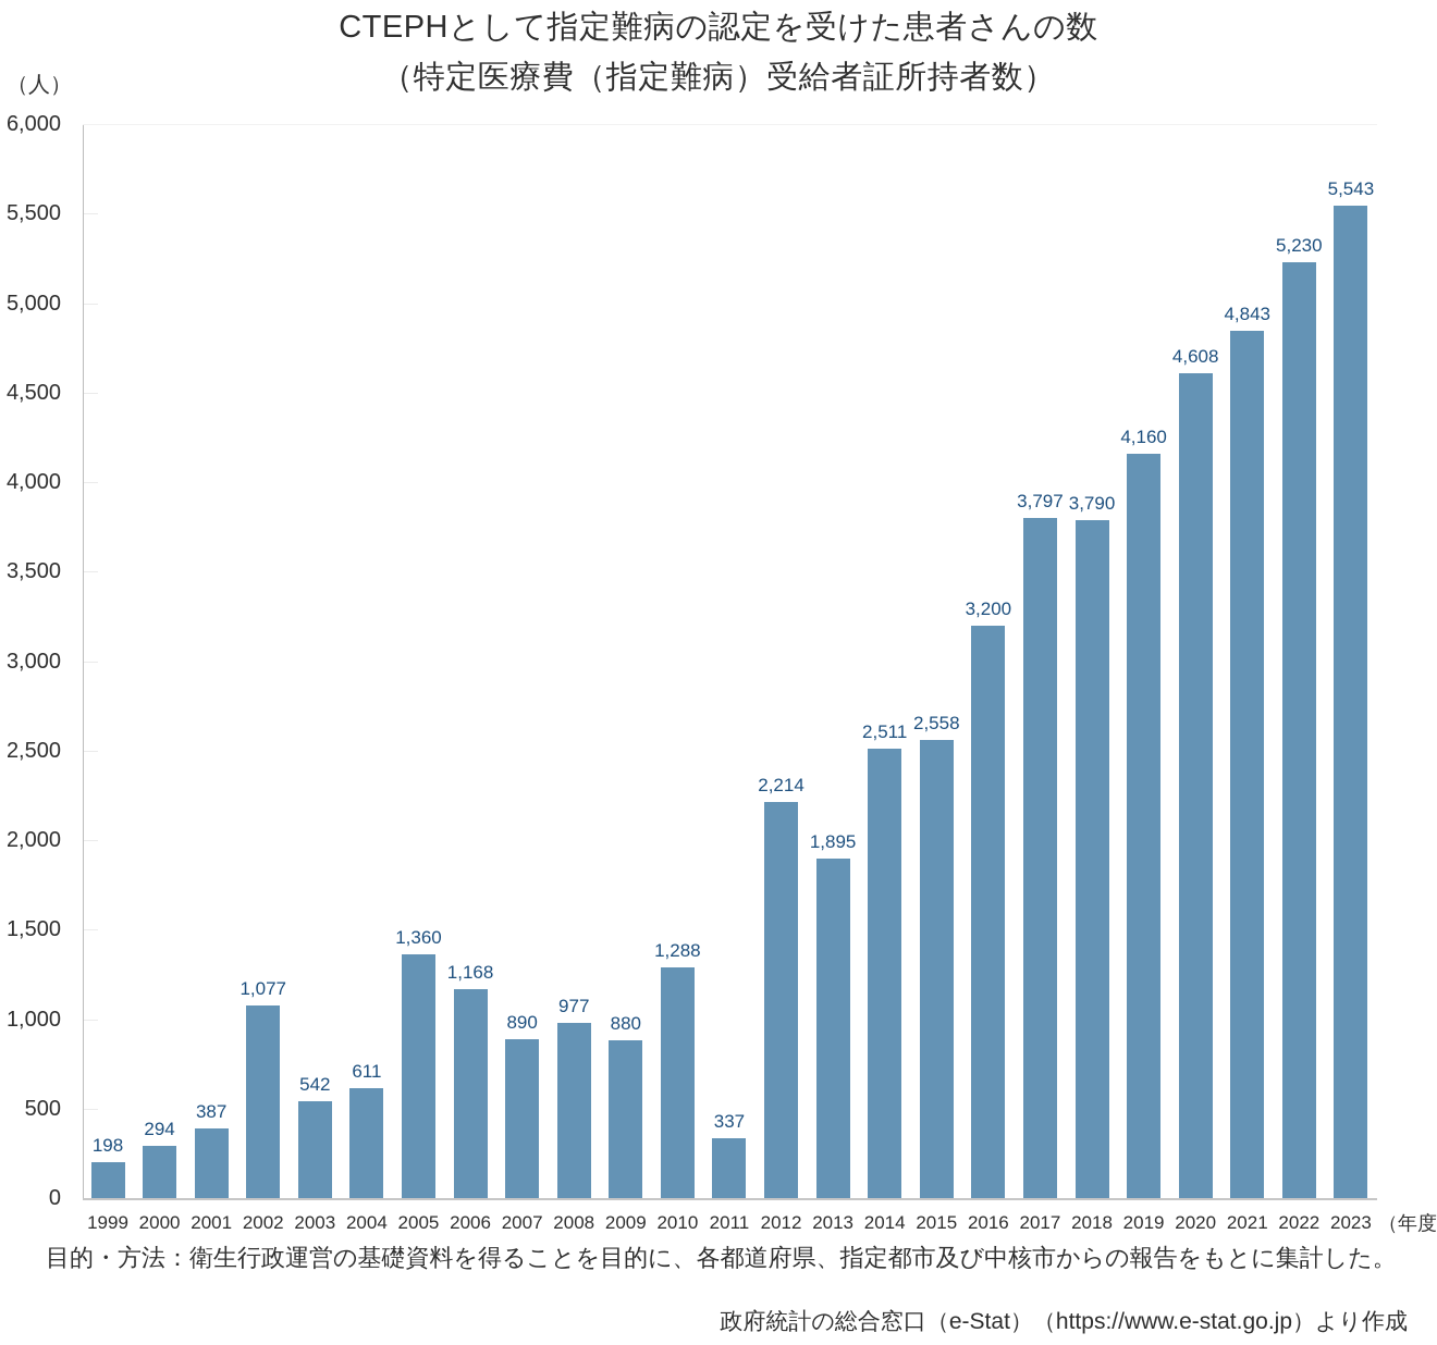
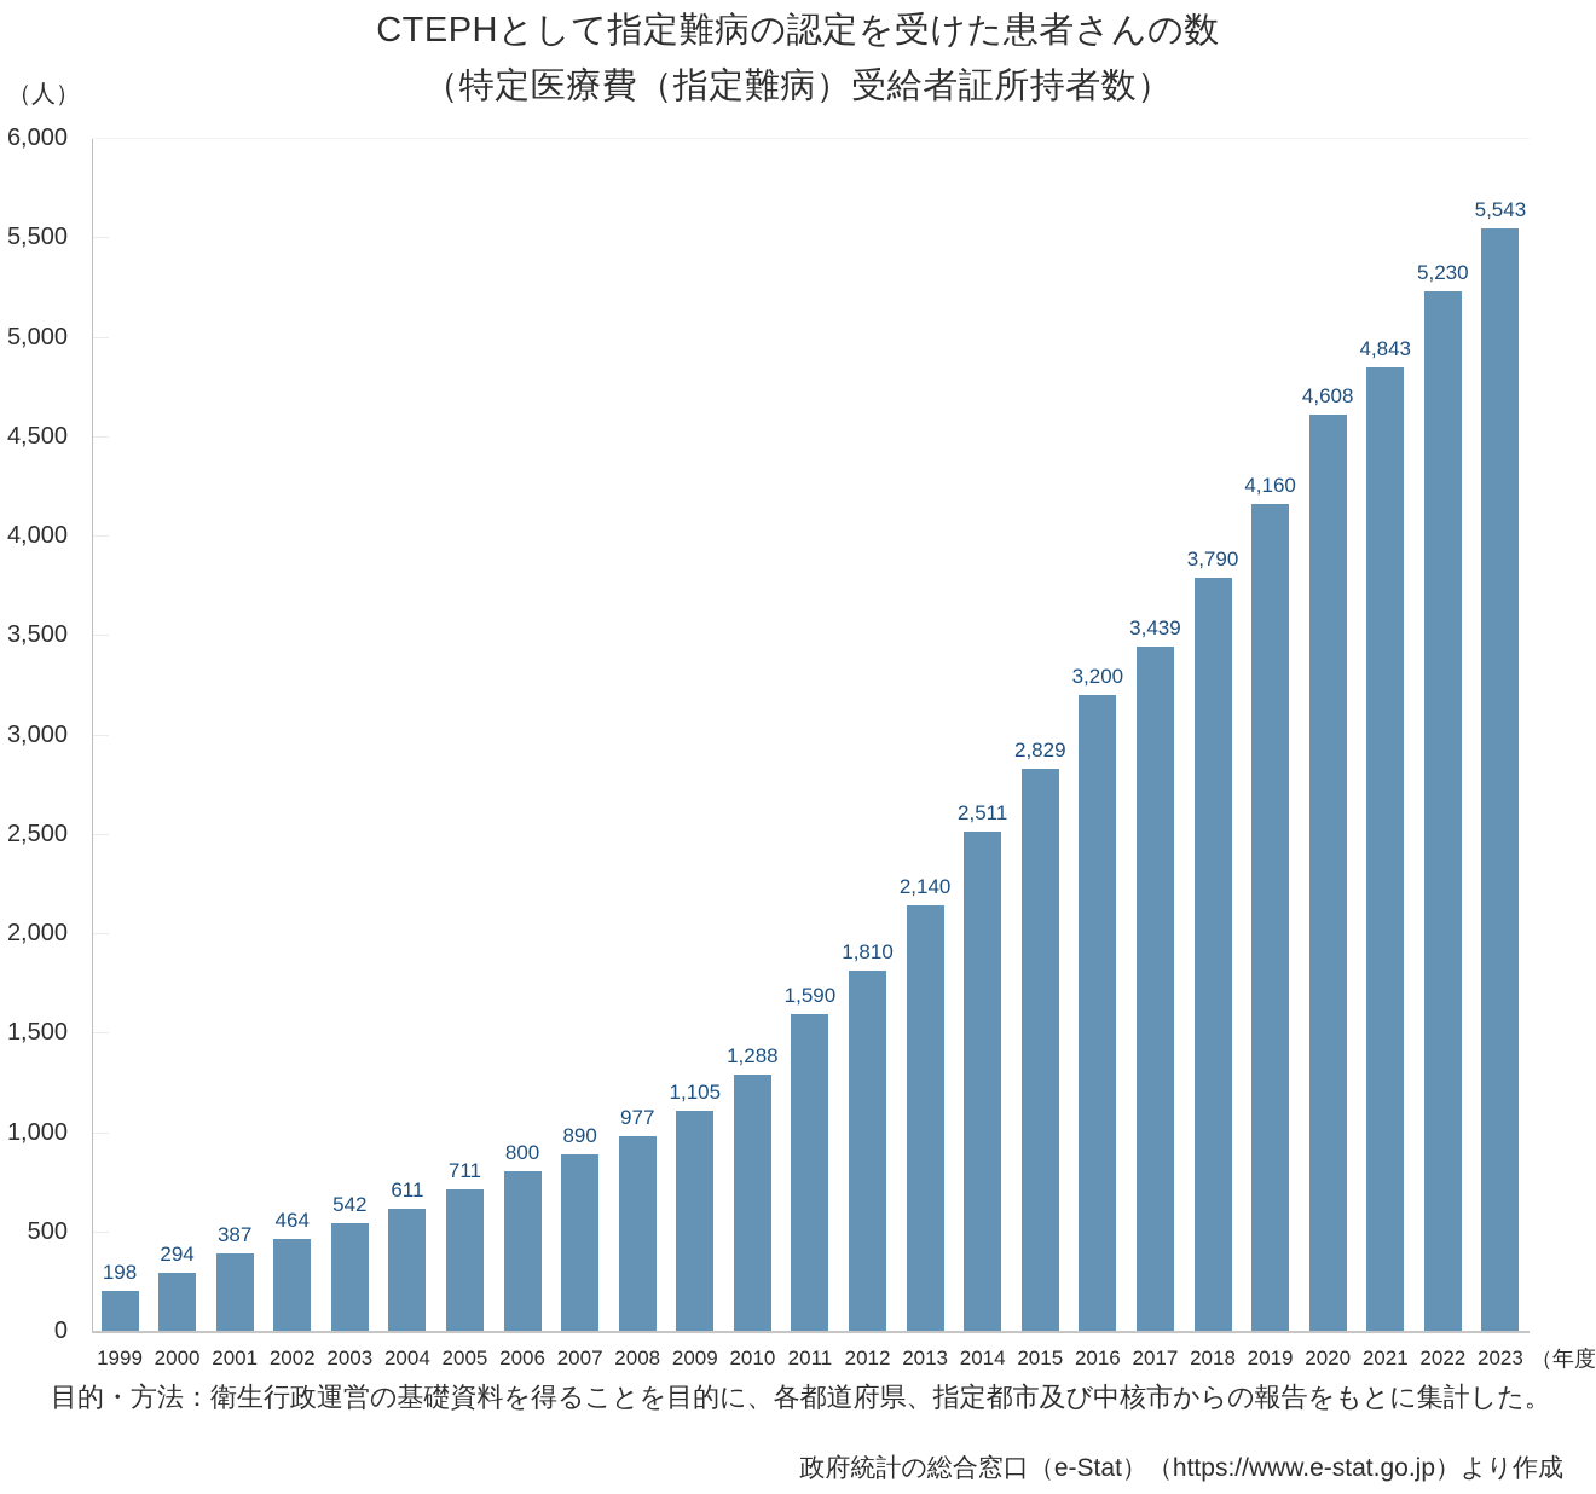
2002: 1,077 -> 464
2005: 1,360 -> 711
2006: 1,168 -> 800
2009: 880 -> 1,105
2011: 337 -> 1,590
2012: 2,214 -> 1,810
2013: 1,895 -> 2,140
2015: 2,558 -> 2,829
2017: 3,797 -> 3,439
